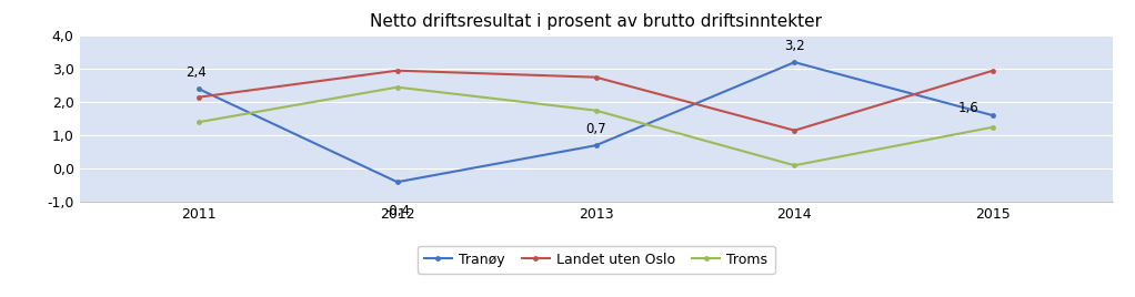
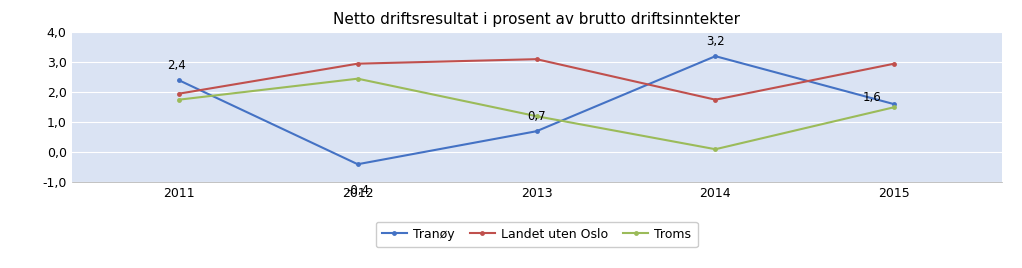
Landet uten Oslo/2011: 2,15 -> 1,95
Troms/2011: 1,40 -> 1,75
Landet uten Oslo/2013: 2,75 -> 3,10
Troms/2013: 1,75 -> 1,20
Landet uten Oslo/2014: 1,15 -> 1,75
Troms/2015: 1,25 -> 1,50
